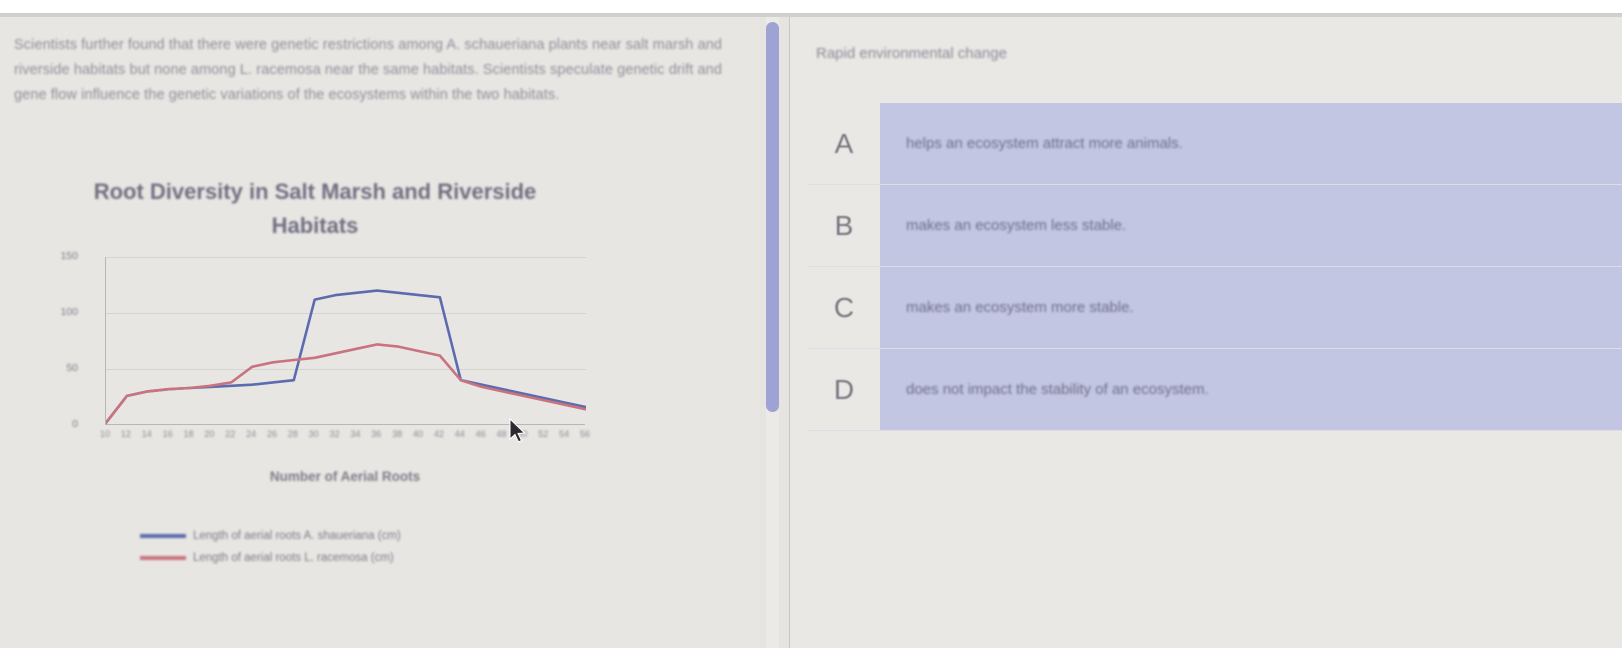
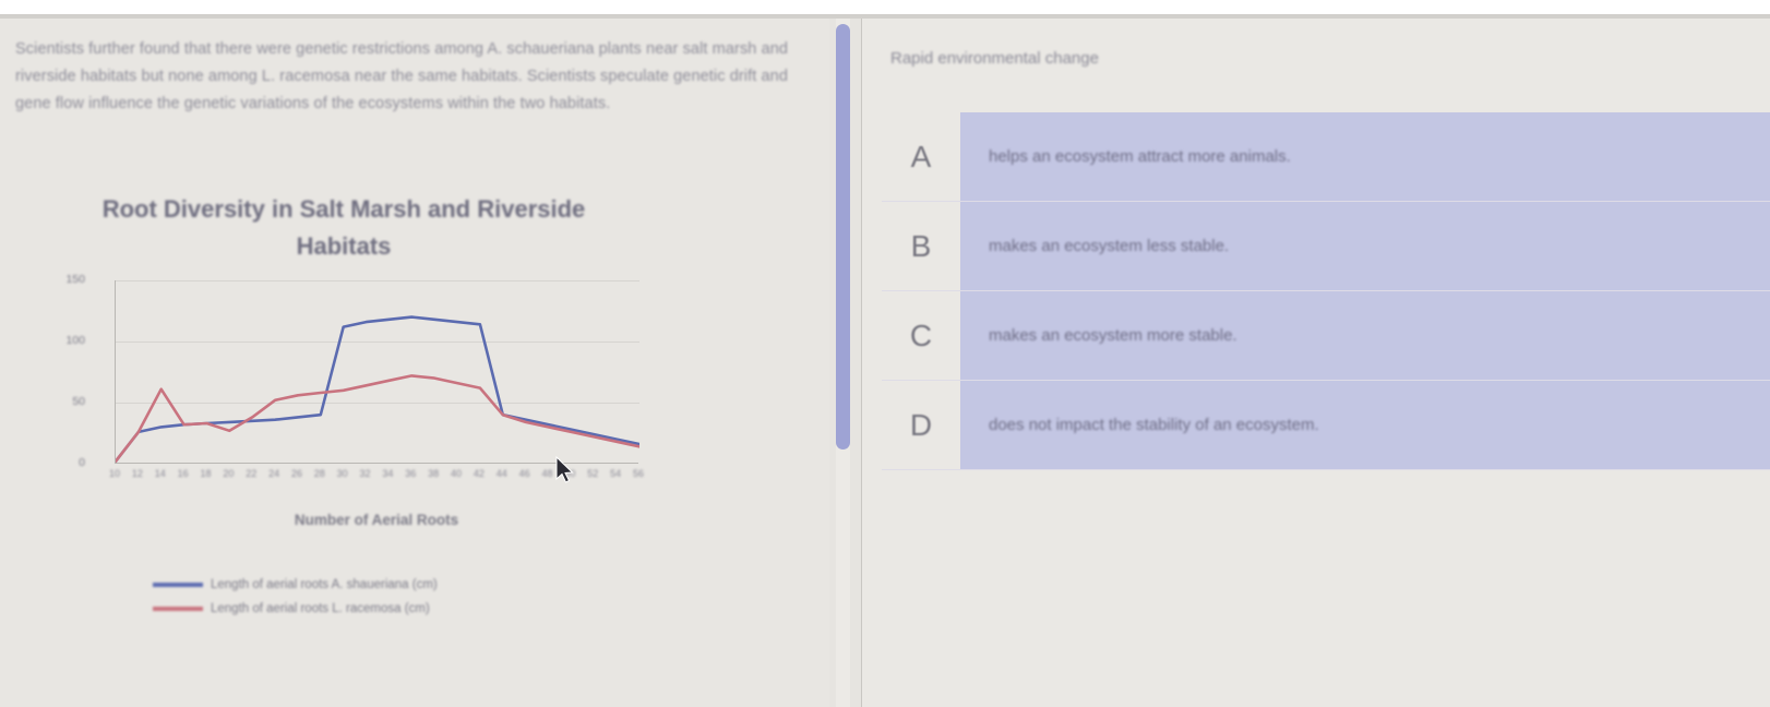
Length of aerial roots L. racemosa (cm)/14: 30 -> 61
Length of aerial roots L. racemosa (cm)/20: 35 -> 27
